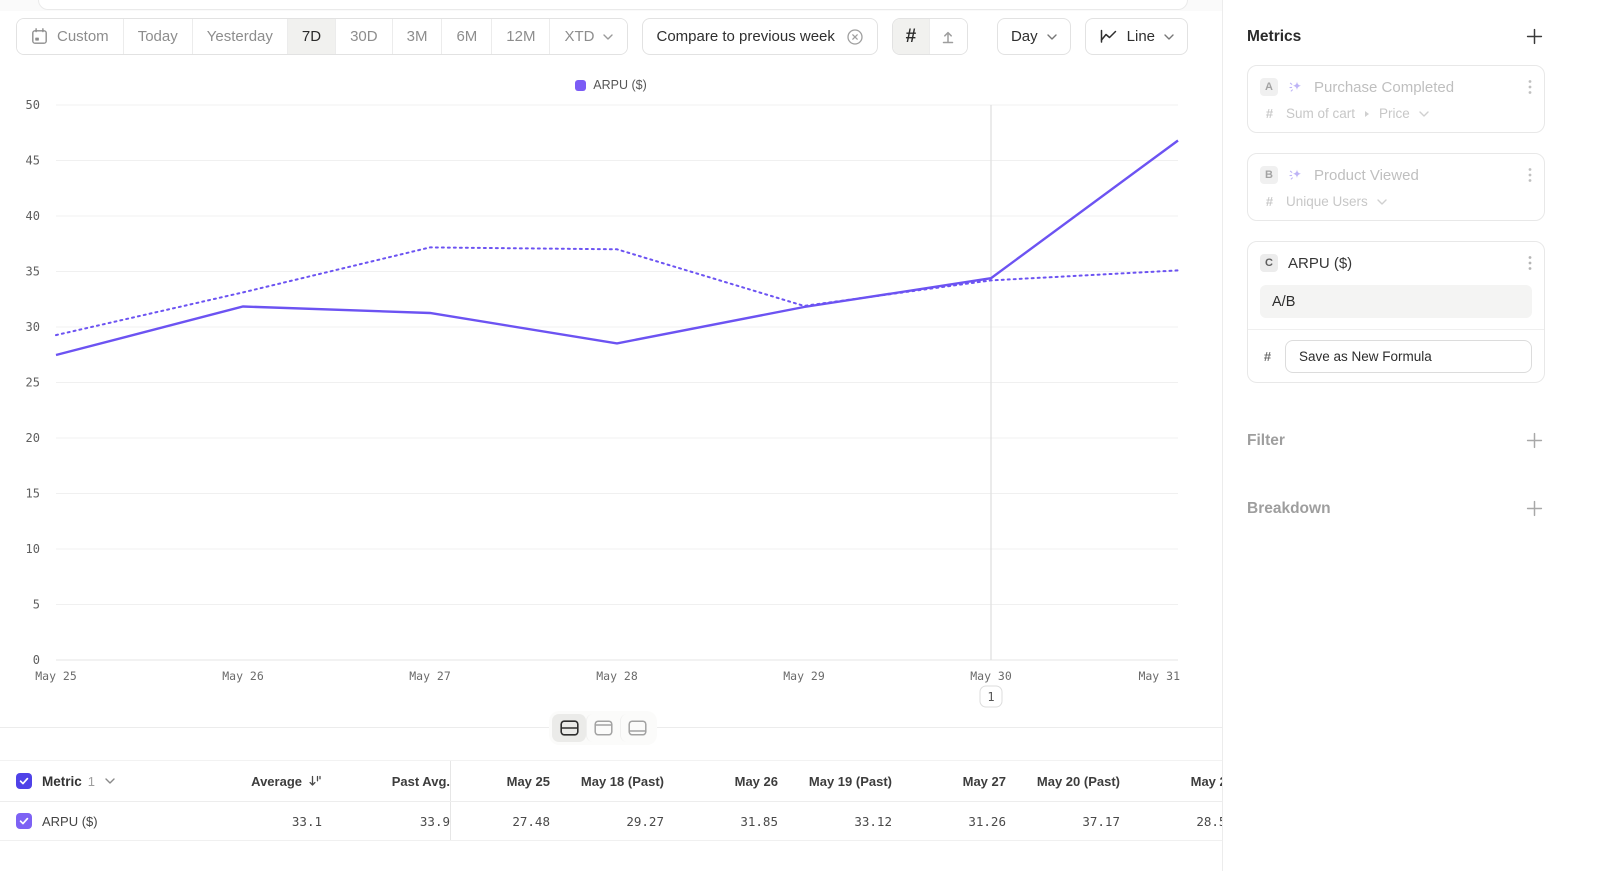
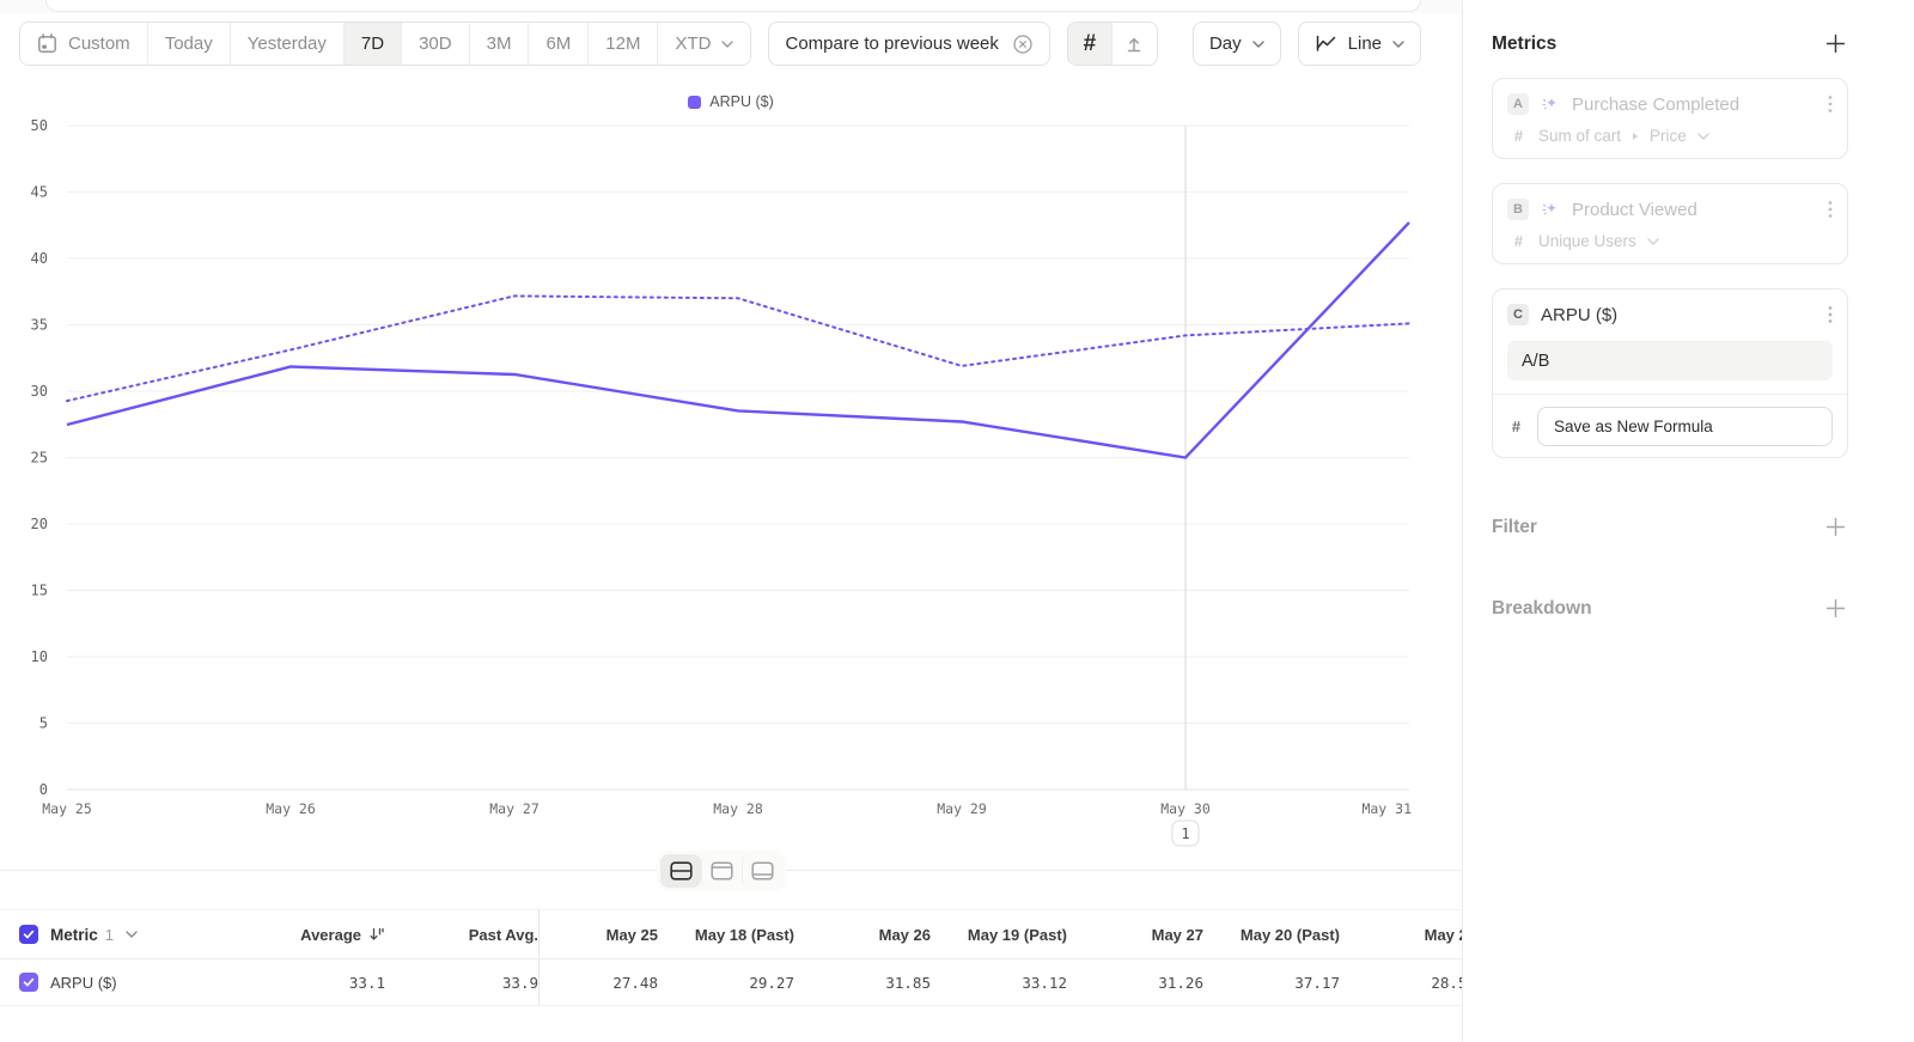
ARPU ($)/May 29: 31.8 -> 27.7
ARPU ($)/May 30: 34.4 -> 25.0
ARPU ($)/May 31: 46.8 -> 42.7
